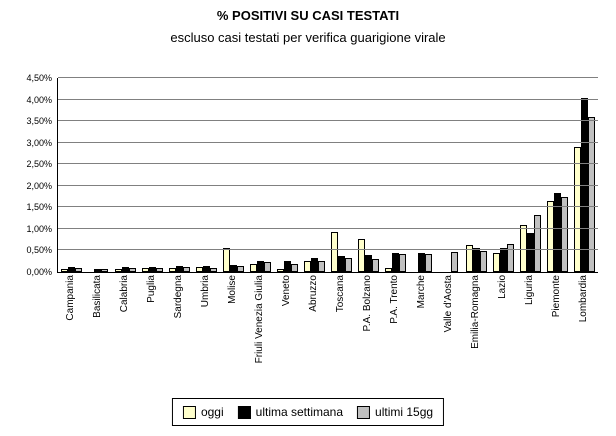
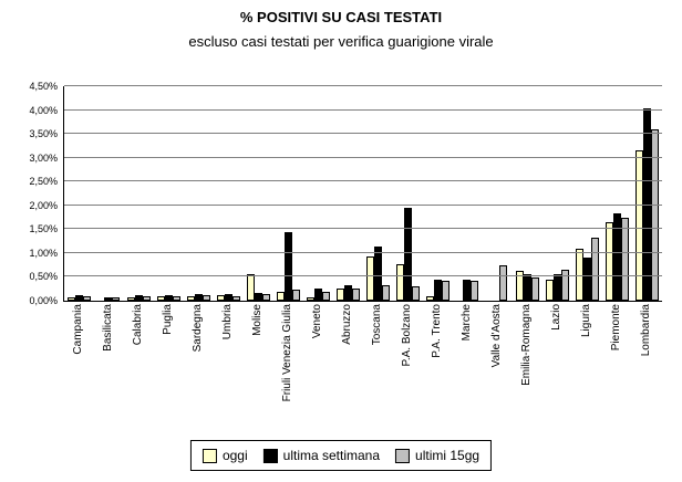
ultima settimana/Friuli Venezia Giulia: 0,2% -> 1,4%
ultima settimana/Toscana: 0,3% -> 1,1%
ultima settimana/P.A. Bolzano: 0,3% -> 1,9%
ultimi 15gg/Valle d'Aosta: 0,4% -> 0,7%
oggi/Lombardia: 2,9% -> 3,1%
